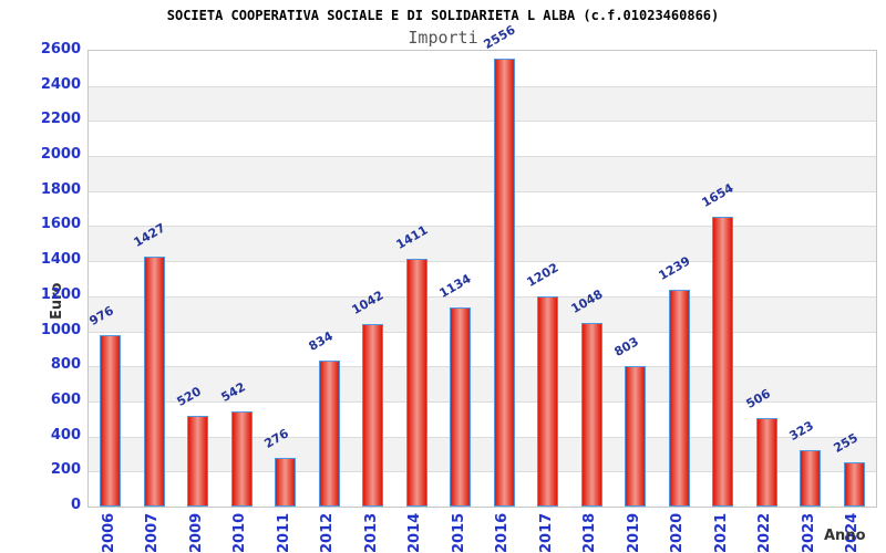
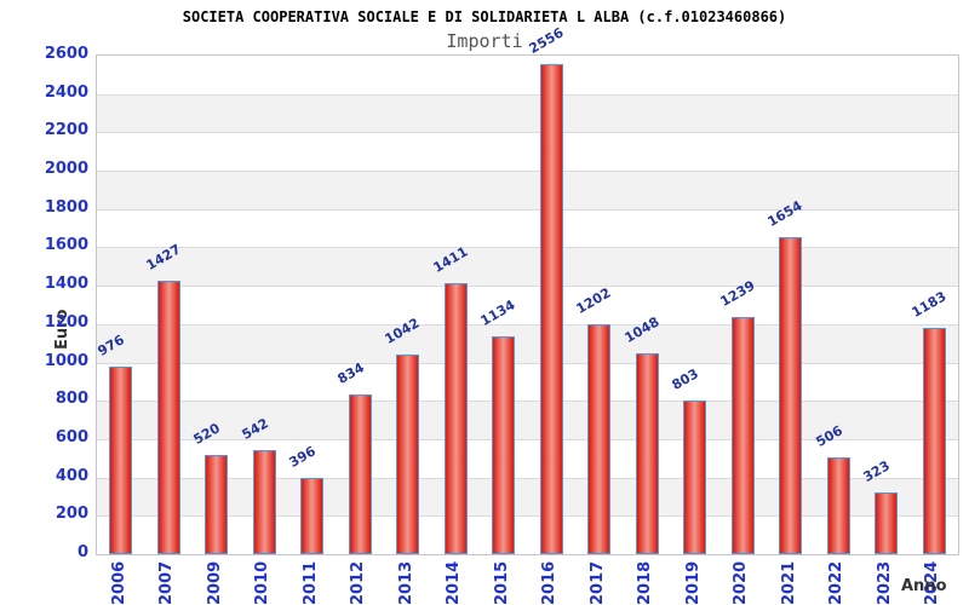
2011: 276 -> 396
2024: 255 -> 1183
